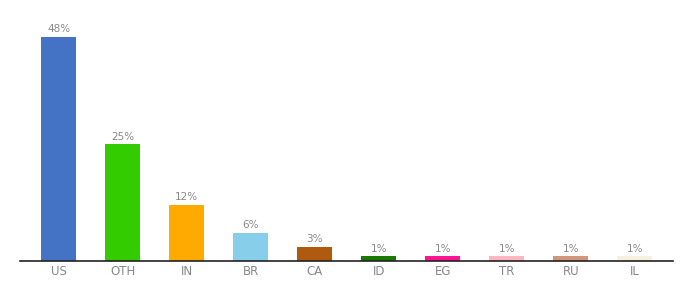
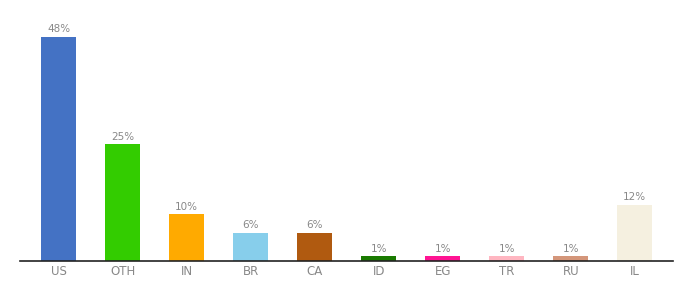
IN: 12% -> 10%
CA: 3% -> 6%
IL: 1% -> 12%
